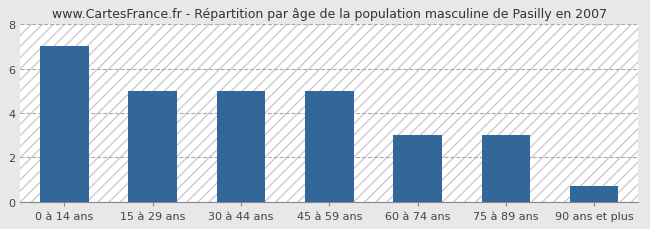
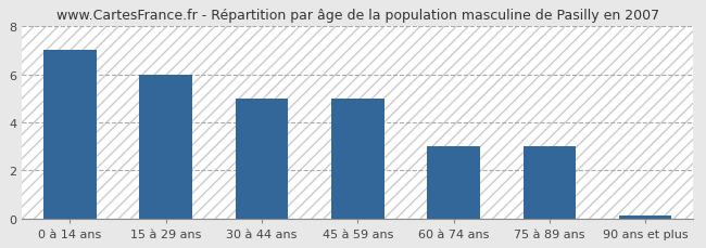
15 à 29 ans: 5.0 -> 6.0
90 ans et plus: 0.7 -> 0.1
